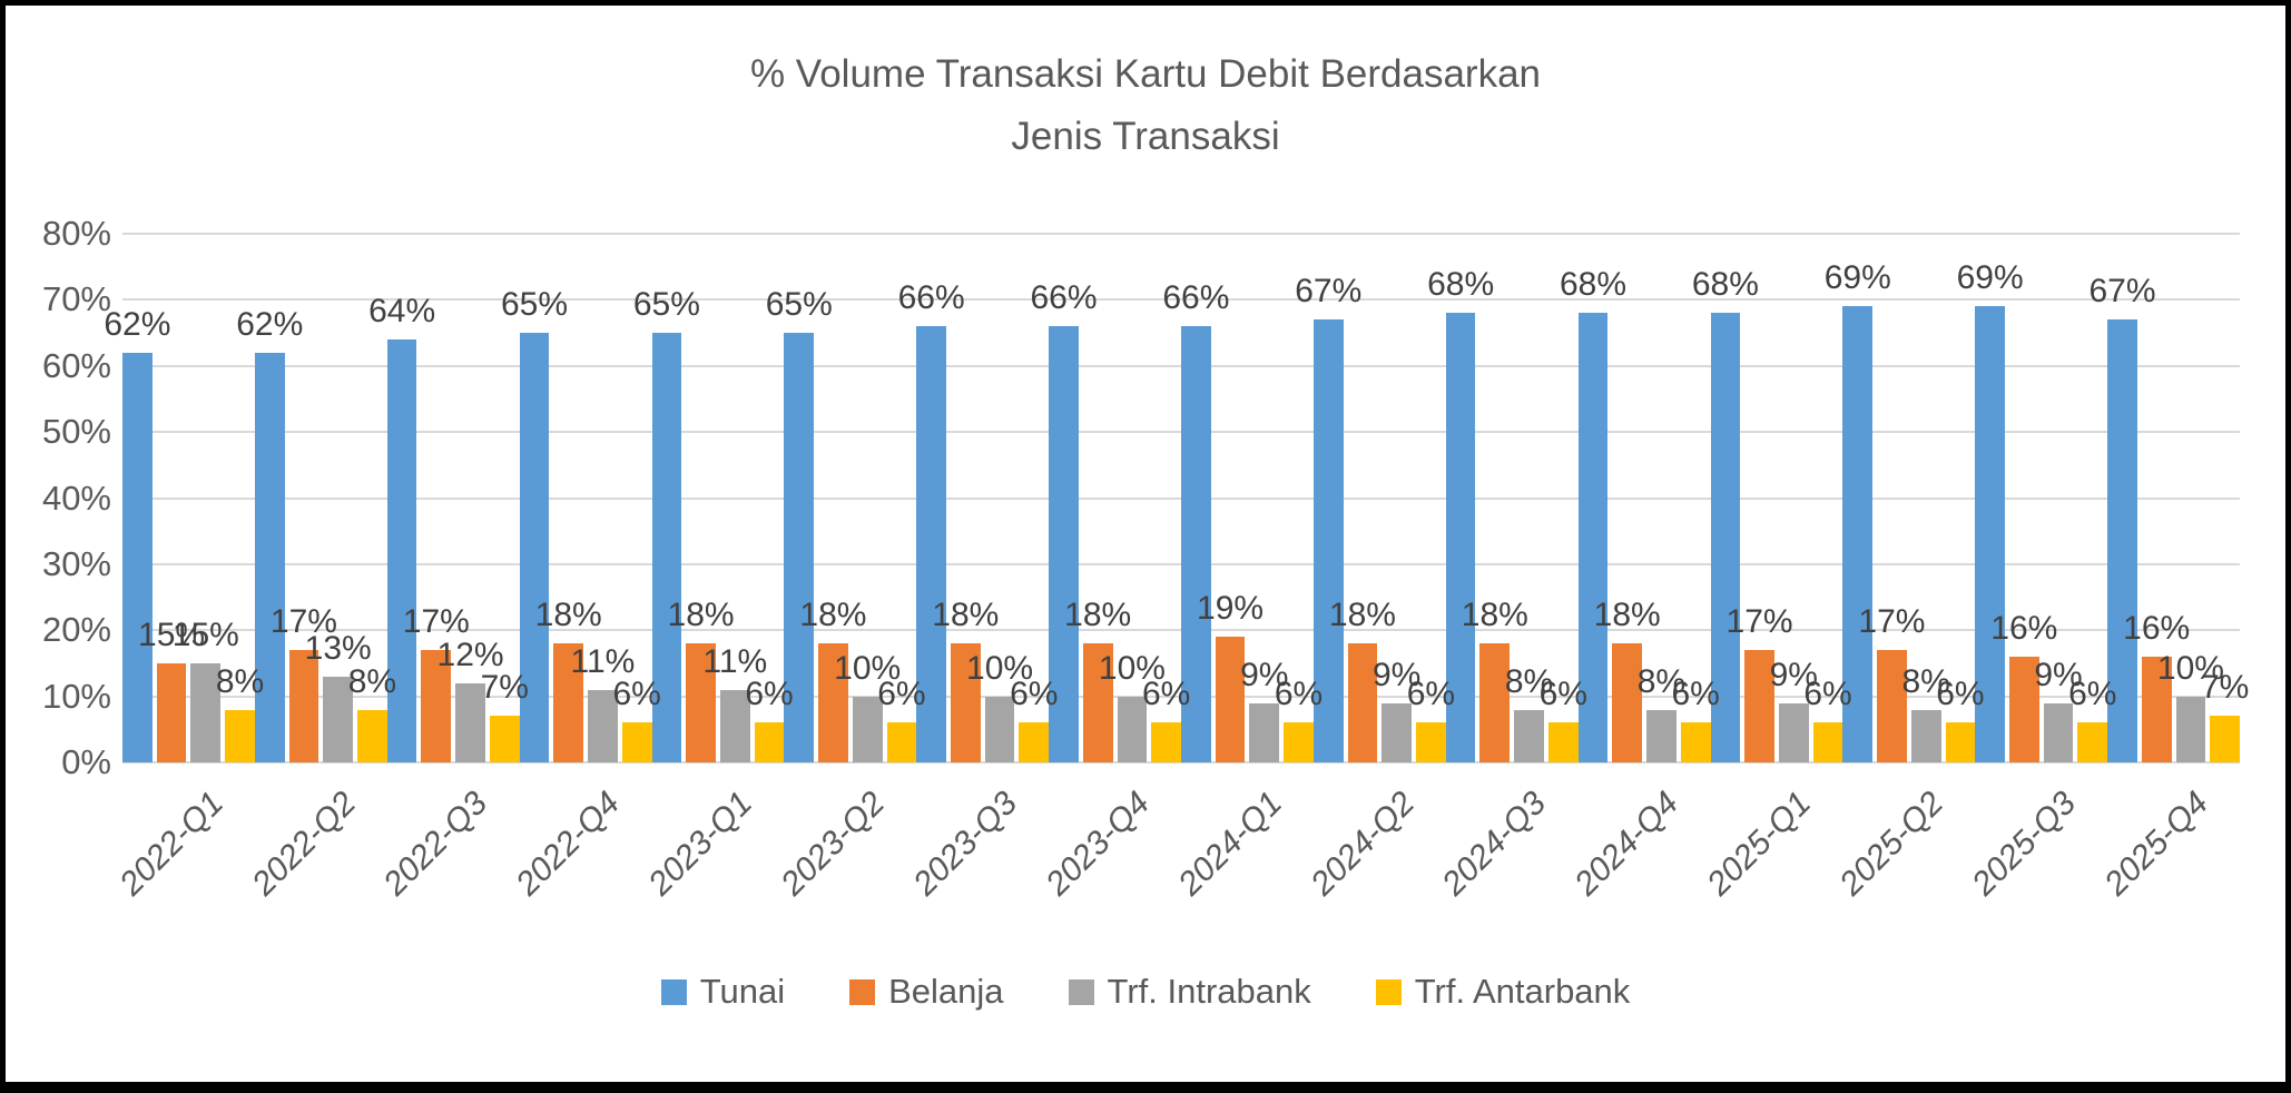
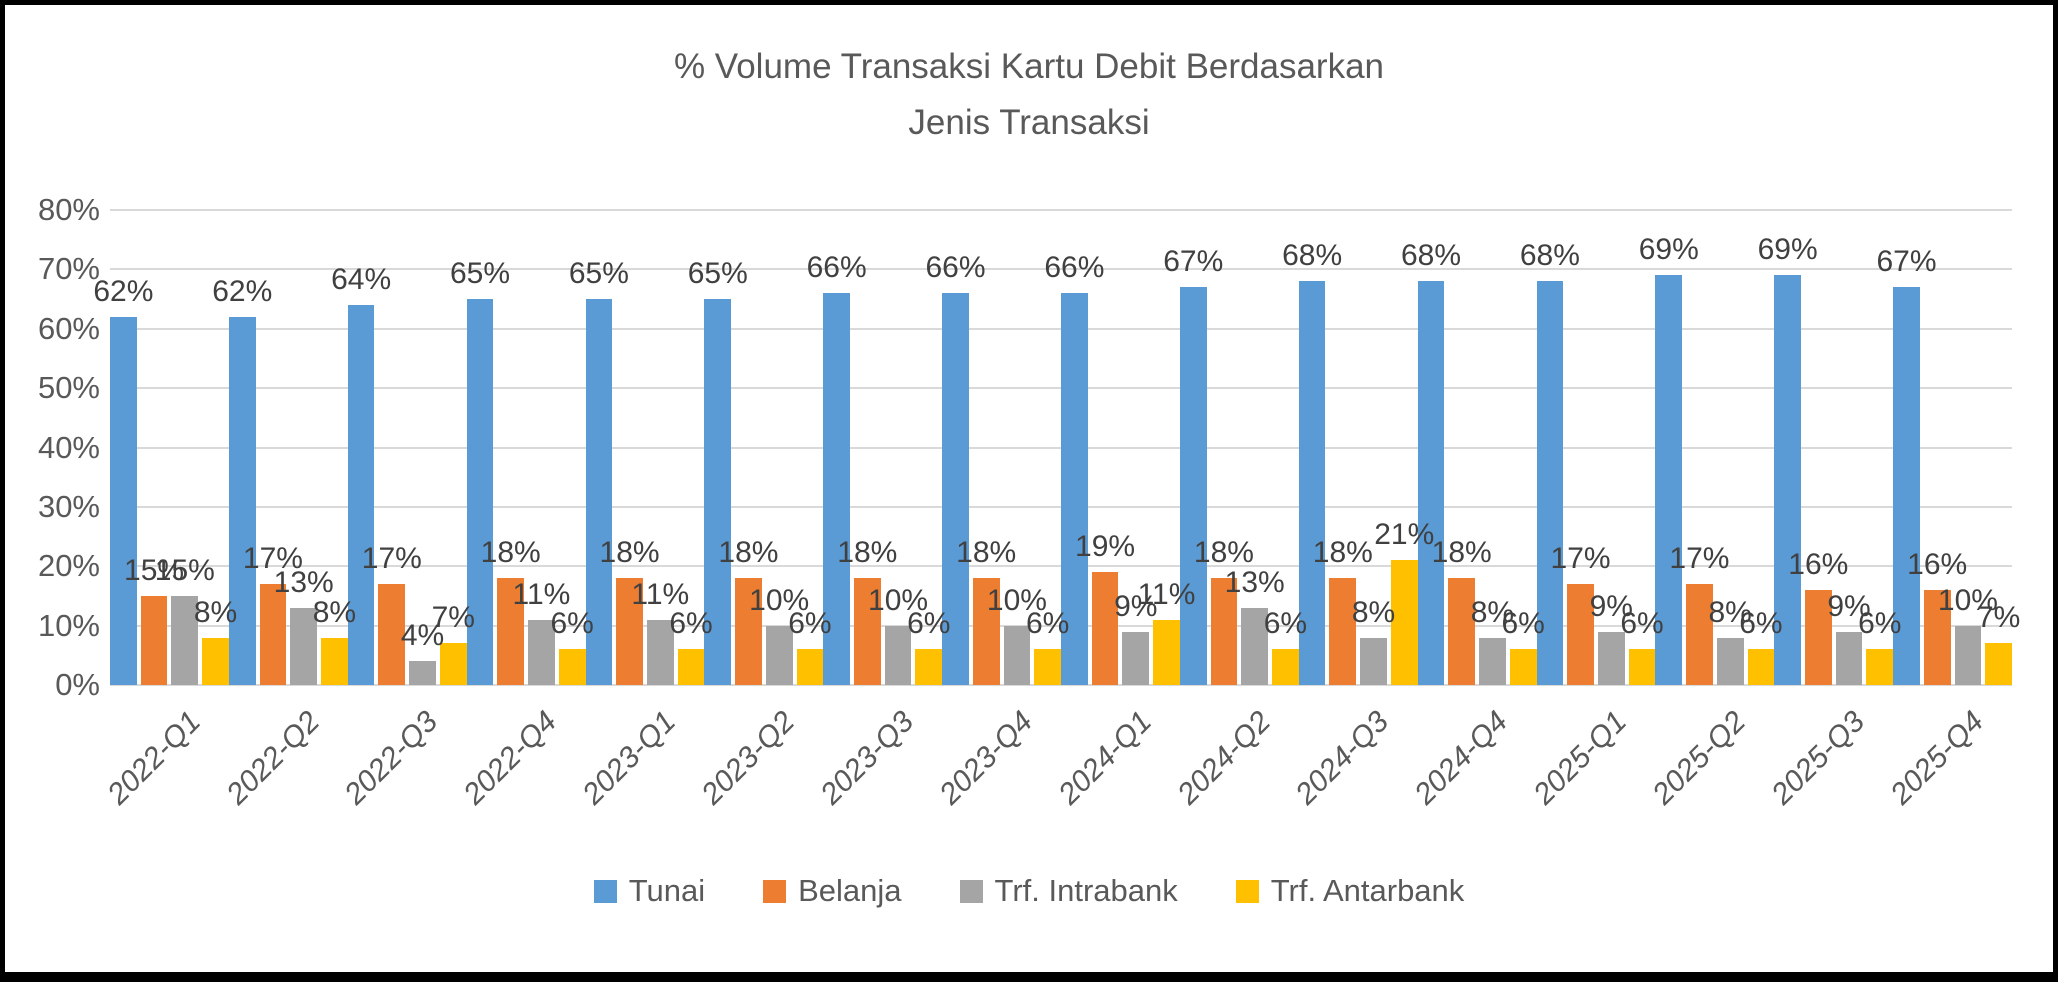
Trf. Intrabank/2022-Q3: 12% -> 4%
Trf. Antarbank/2024-Q1: 6% -> 11%
Trf. Intrabank/2024-Q2: 9% -> 13%
Trf. Antarbank/2024-Q3: 6% -> 21%
